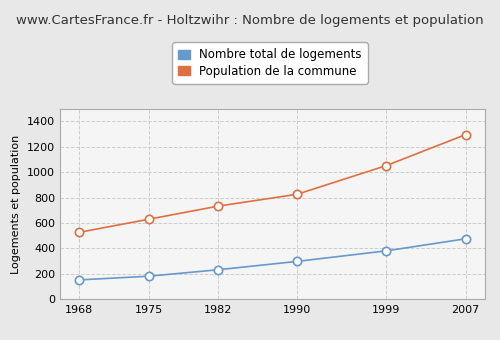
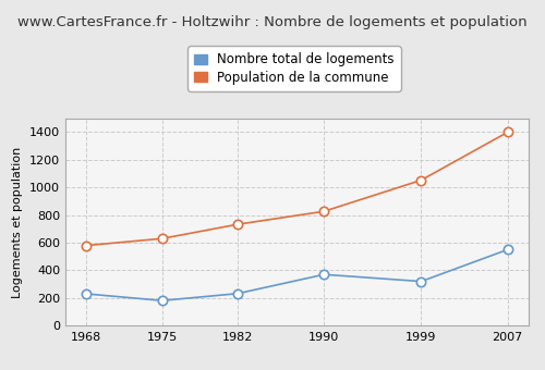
Nombre total de logements/1968: 150 -> 230
Population de la commune/1968: 530 -> 580
Nombre total de logements/1990: 300 -> 370
Nombre total de logements/1999: 380 -> 320
Nombre total de logements/2007: 480 -> 550
Population de la commune/2007: 1300 -> 1400
